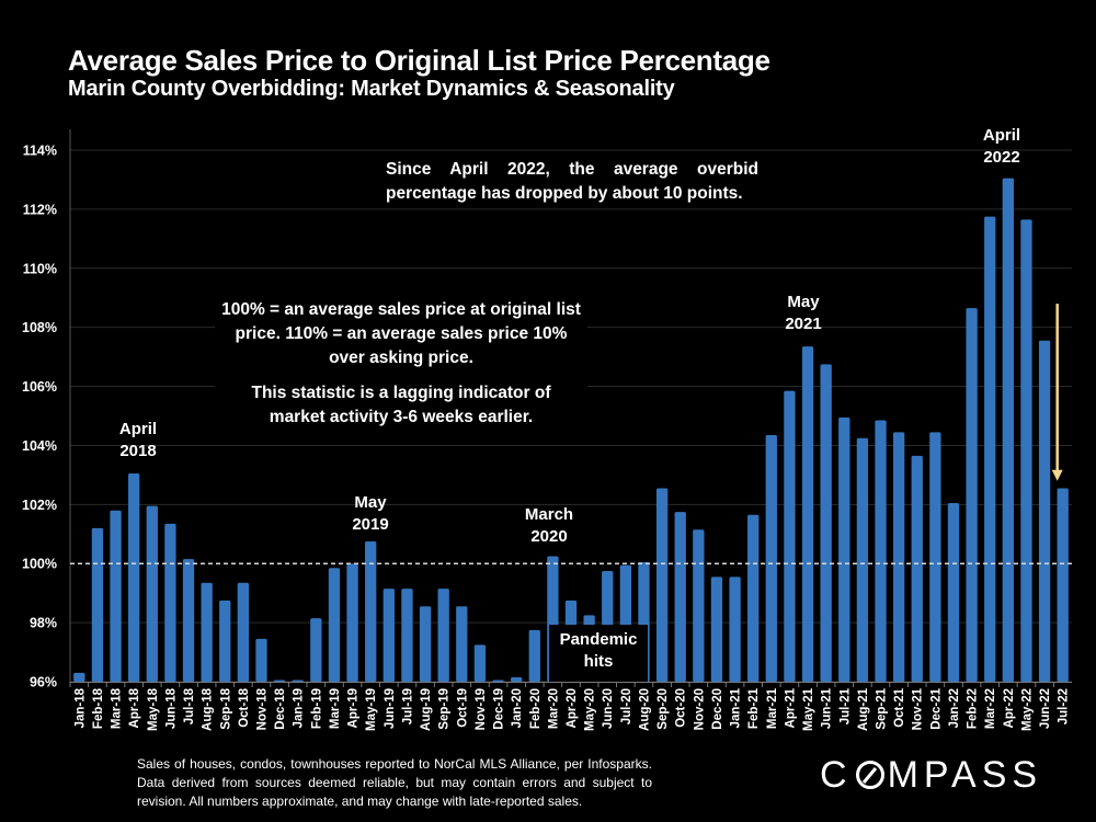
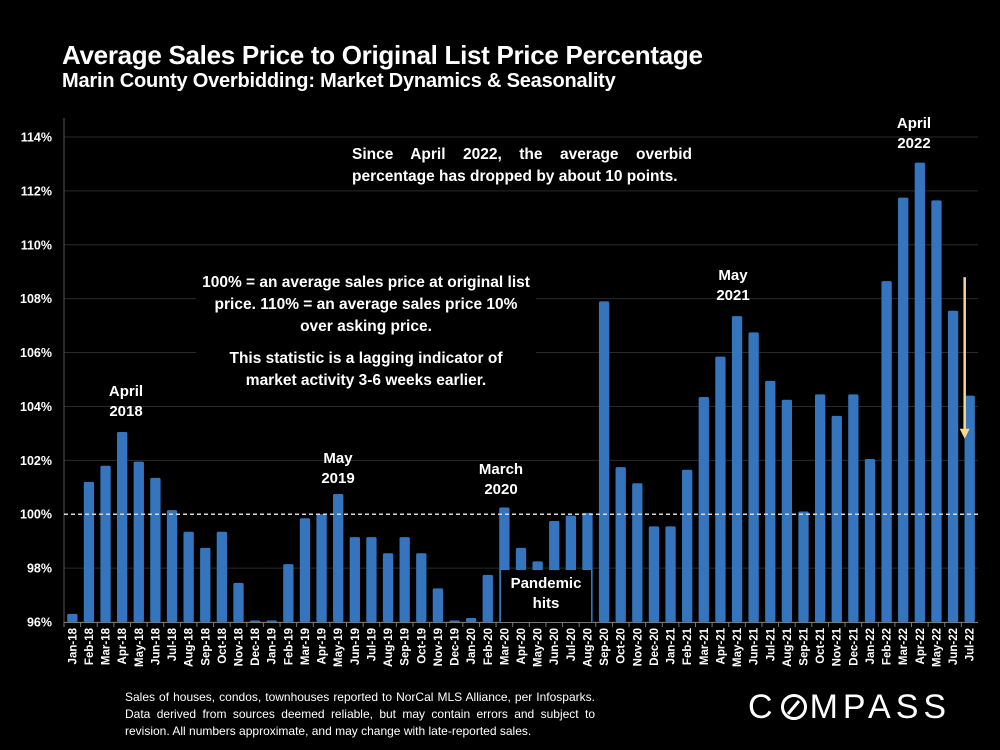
Sep-20: 102.5% -> 107.9%
Sep-21: 104.8% -> 100.1%
Jul-22: 102.5% -> 104.4%
